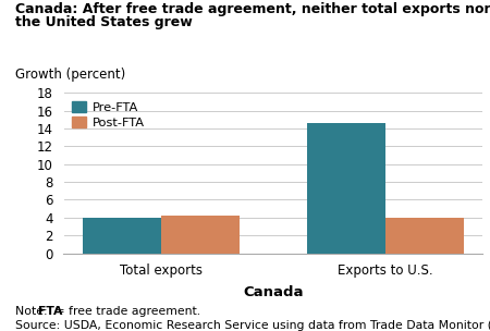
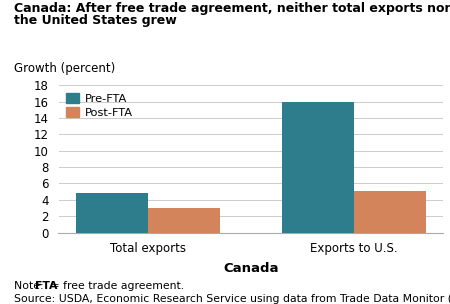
Pre-FTA/Total exports: 4.0 -> 4.8
Post-FTA/Total exports: 4.2 -> 3.0
Pre-FTA/Exports to U.S.: 14.6 -> 15.9
Post-FTA/Exports to U.S.: 4.0 -> 5.1
